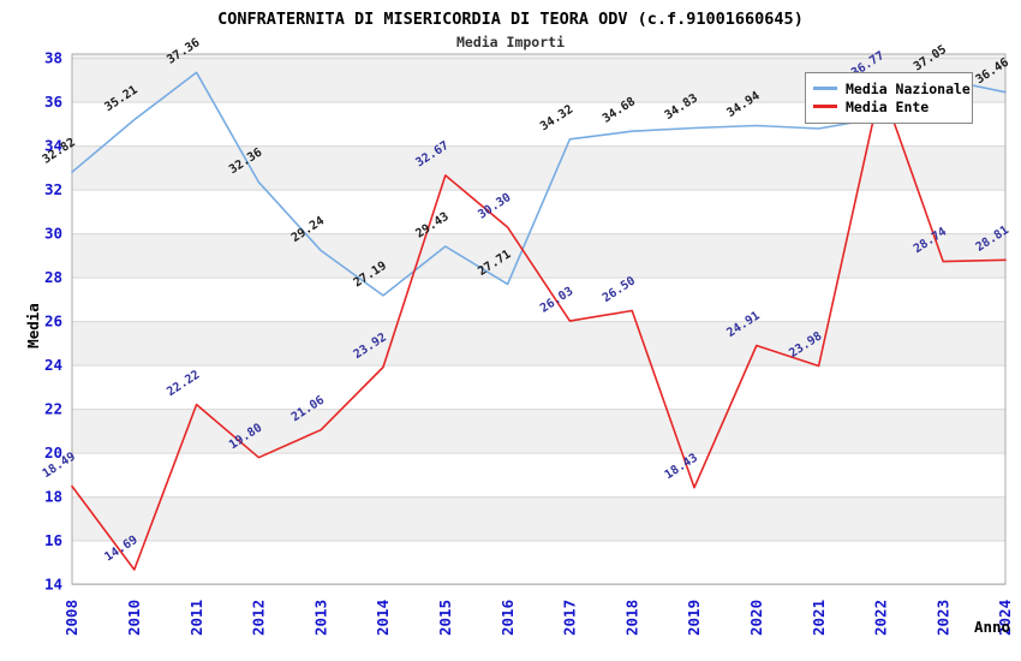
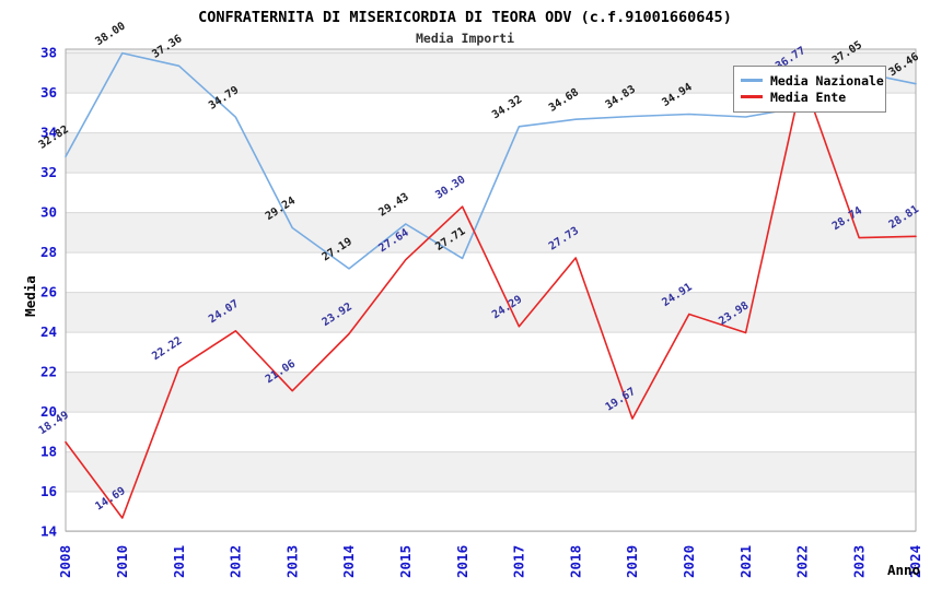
Media Nazionale/2010: 35.21 -> 38.00
Media Nazionale/2012: 32.36 -> 34.79
Media Ente/2012: 19.80 -> 24.07
Media Ente/2015: 32.67 -> 27.64
Media Ente/2017: 26.03 -> 24.29
Media Ente/2018: 26.50 -> 27.73
Media Ente/2019: 18.43 -> 19.67
